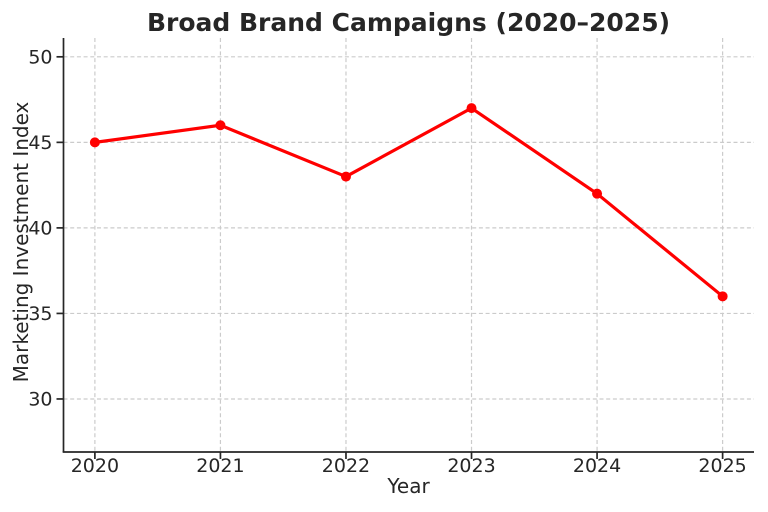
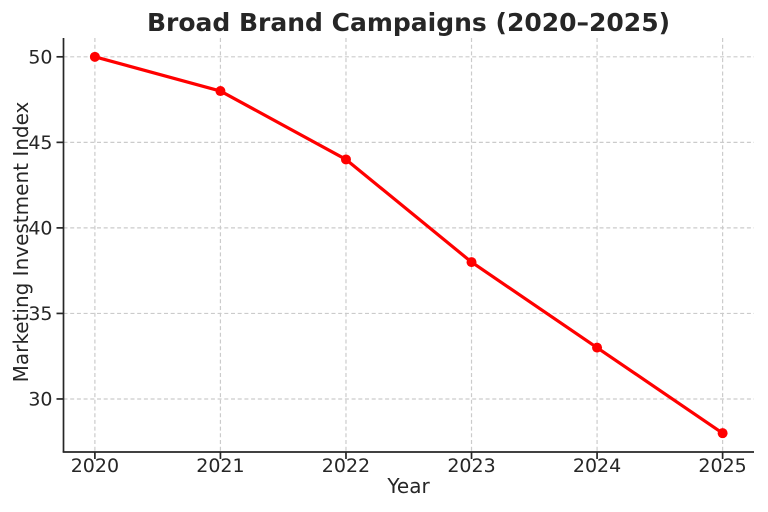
2020: 45 -> 50
2021: 46 -> 48
2022: 43 -> 44
2023: 47 -> 38
2024: 42 -> 33
2025: 36 -> 28
